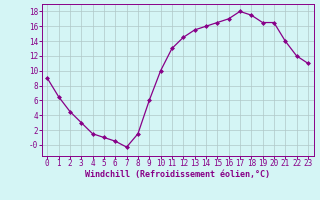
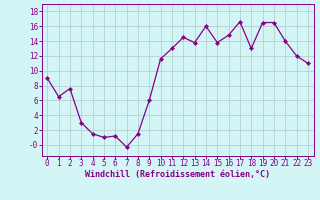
2: 4.5 -> 7.6
6: 0.5 -> 1.2
10: 10.0 -> 11.6
13: 15.5 -> 13.8
15: 16.5 -> 13.8
16: 17.0 -> 14.8
17: 18.0 -> 16.6
18: 17.5 -> 13.0
